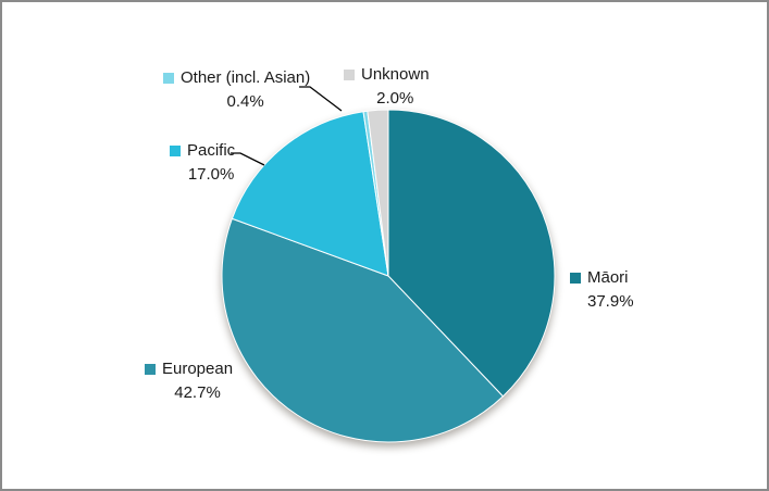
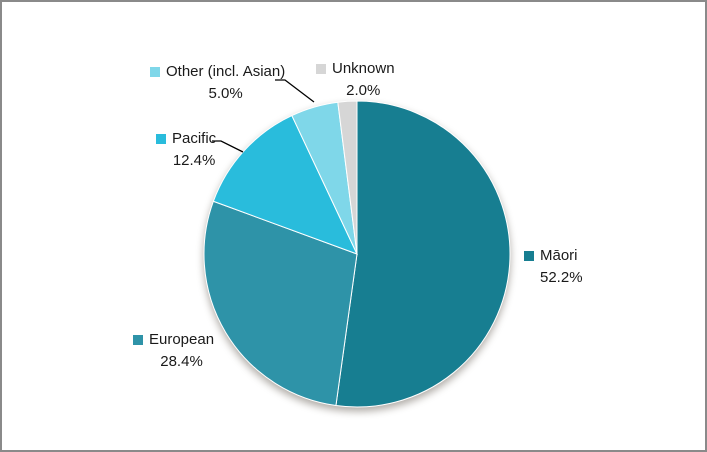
Māori: 37.9% -> 52.2%
European: 42.7% -> 28.4%
Pacific: 17.0% -> 12.4%
Other (incl. Asian): 0.4% -> 5.0%
